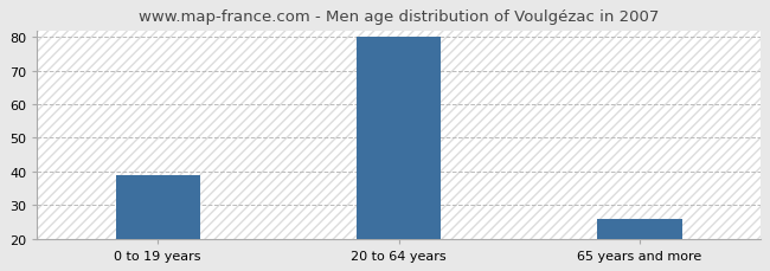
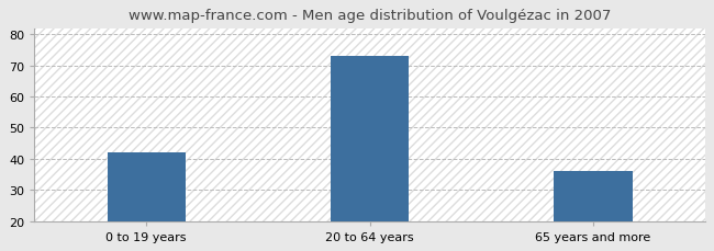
0 to 19 years: 39 -> 42
20 to 64 years: 80 -> 73
65 years and more: 26 -> 36
